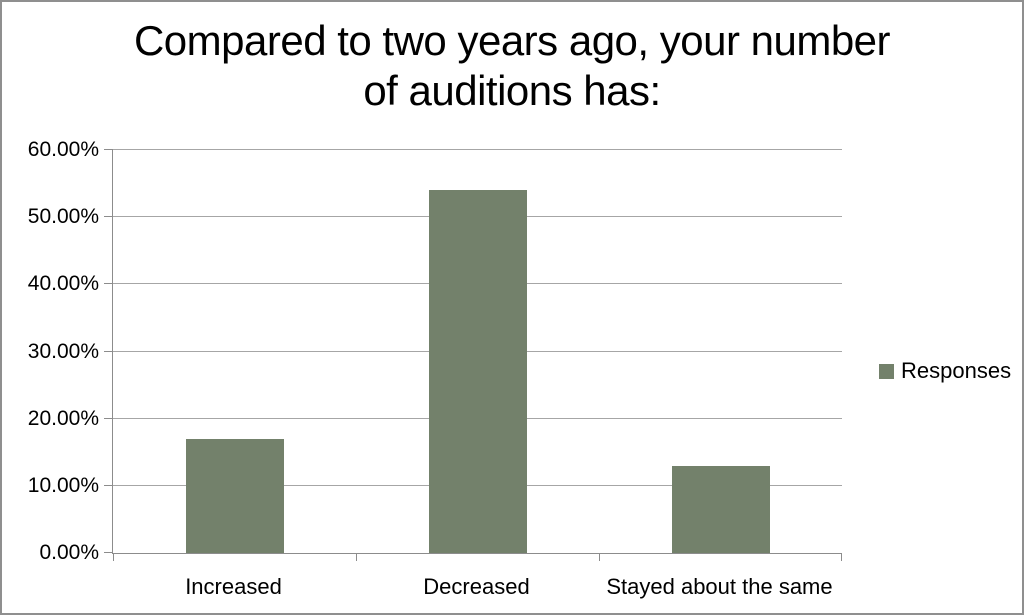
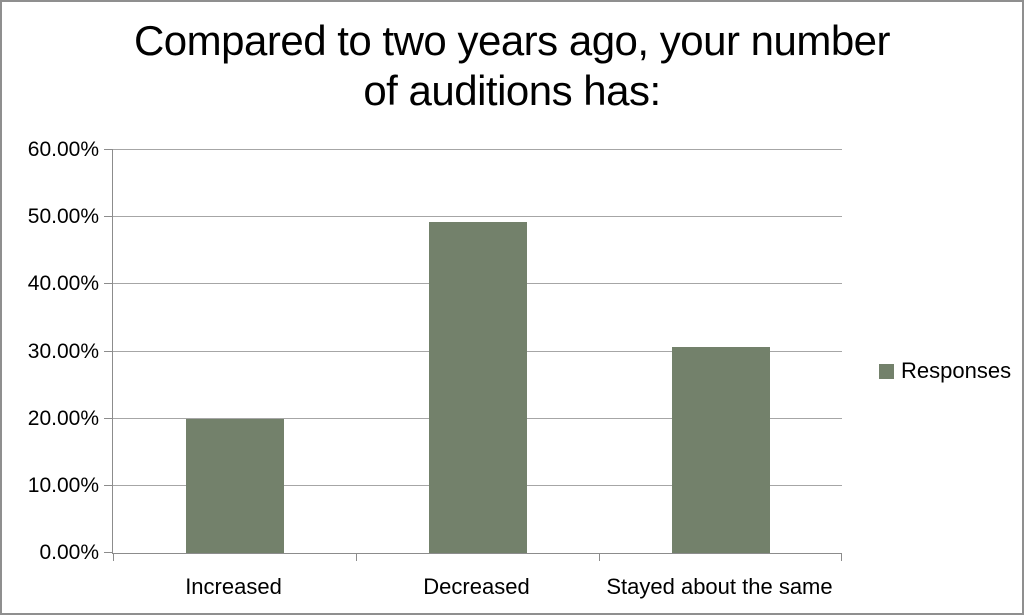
Increased: 17% -> 20%
Decreased: 54% -> 49%
Stayed about the same: 13% -> 31%
